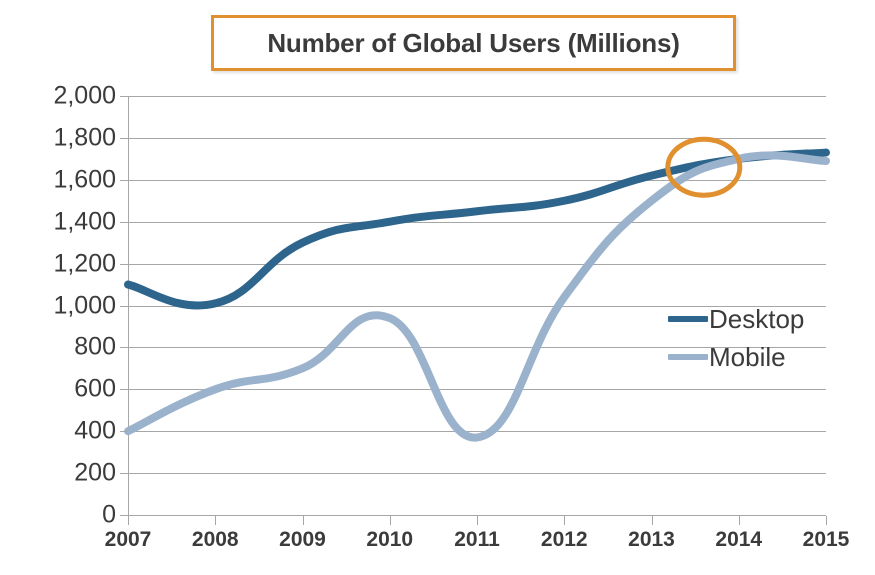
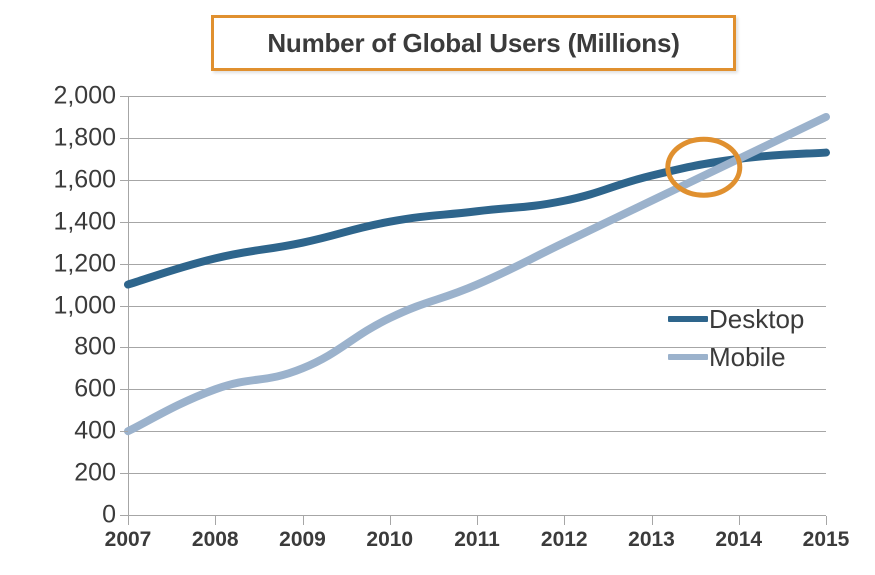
Desktop/2008: 1010 -> 1220
Mobile/2011: 370 -> 1100
Mobile/2012: 1040 -> 1300
Mobile/2015: 1690 -> 1900
